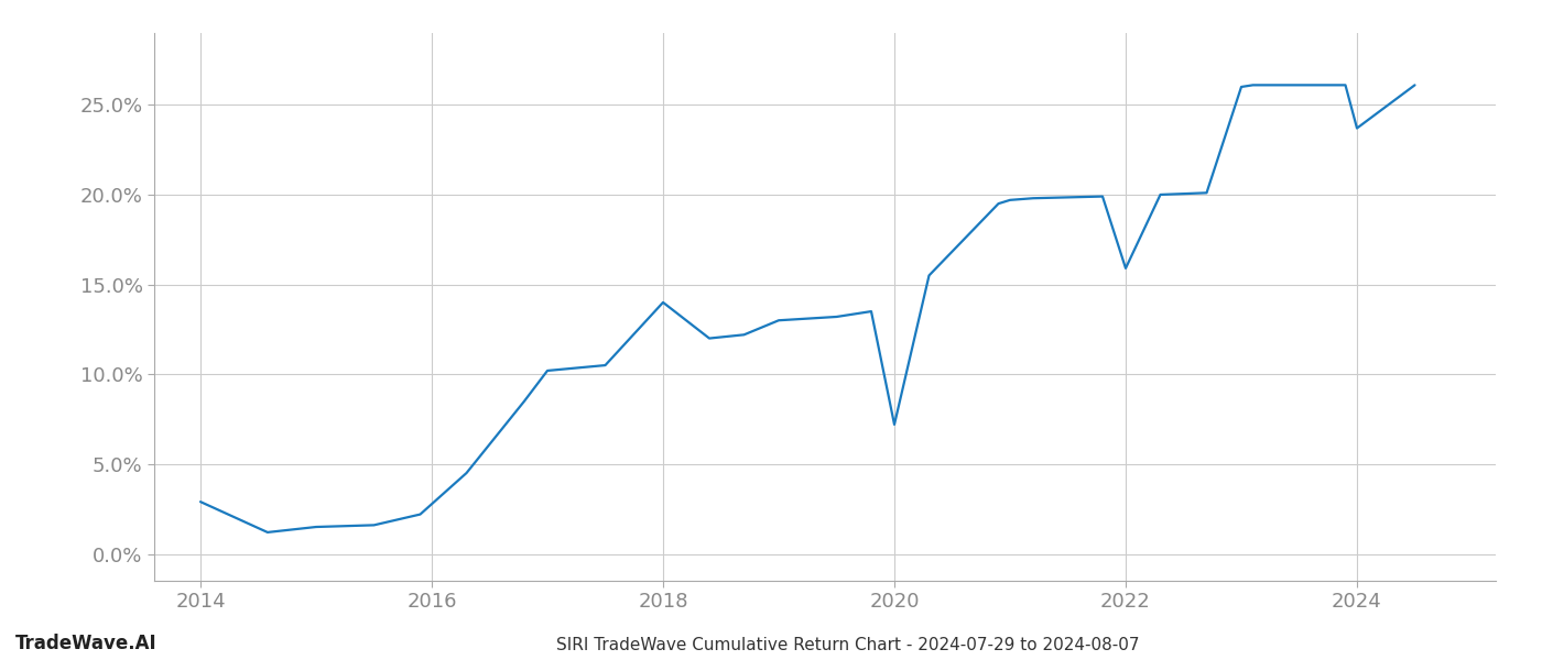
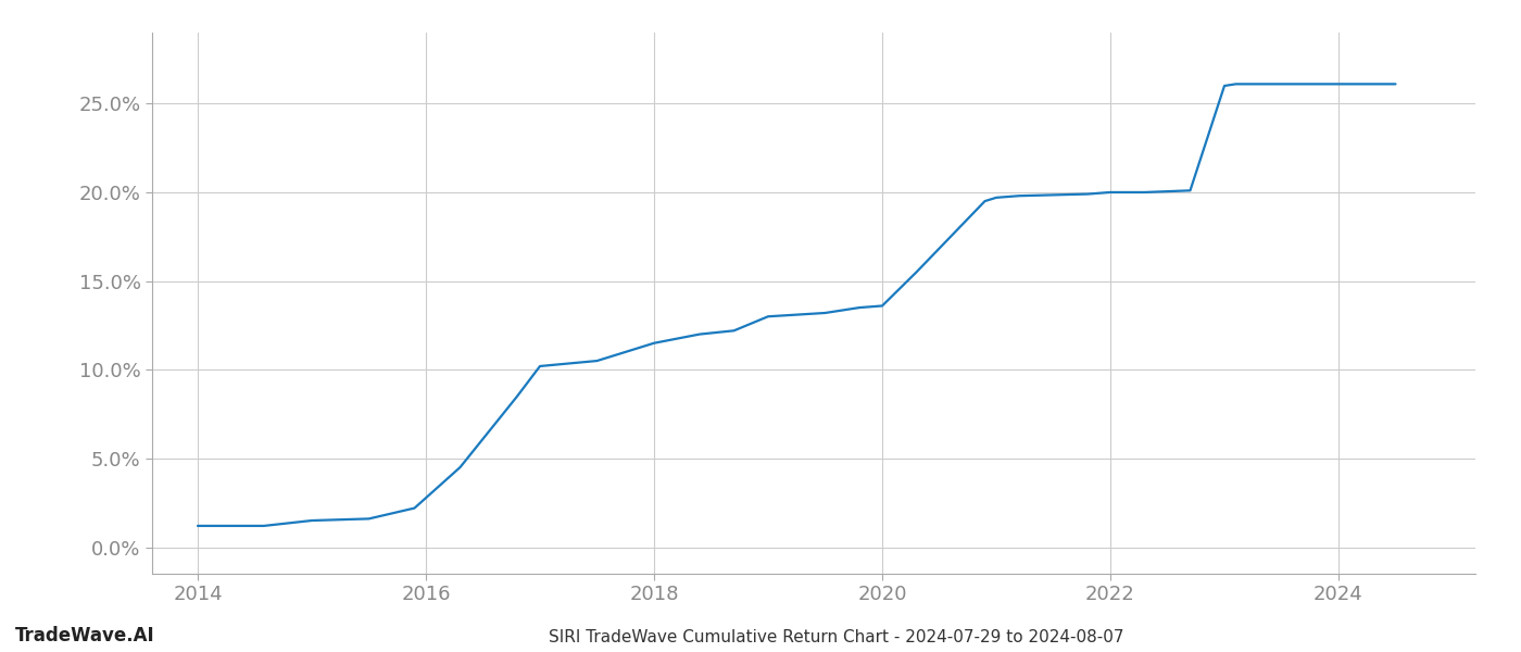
2014: 2.9% -> 1.2%
2018: 14.0% -> 11.5%
2020: 7.2% -> 13.6%
2022: 15.9% -> 20.0%
2024: 23.7% -> 26.1%
